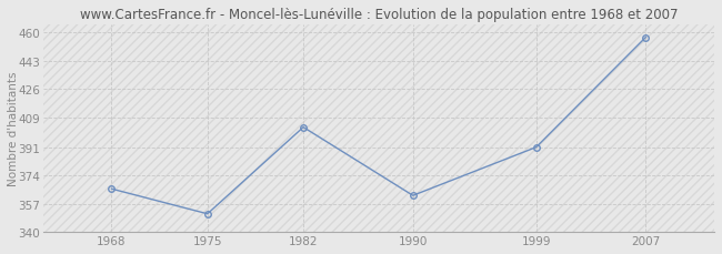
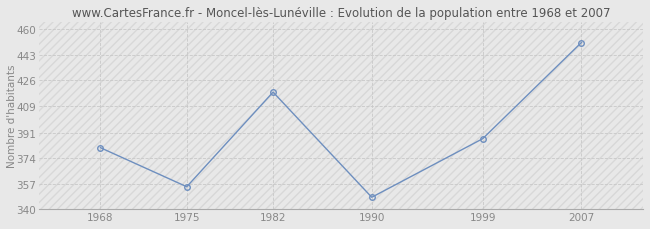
1968: 366 -> 381
1975: 351 -> 355
1982: 403 -> 418
1990: 362 -> 348
1999: 391 -> 387
2007: 457 -> 451
